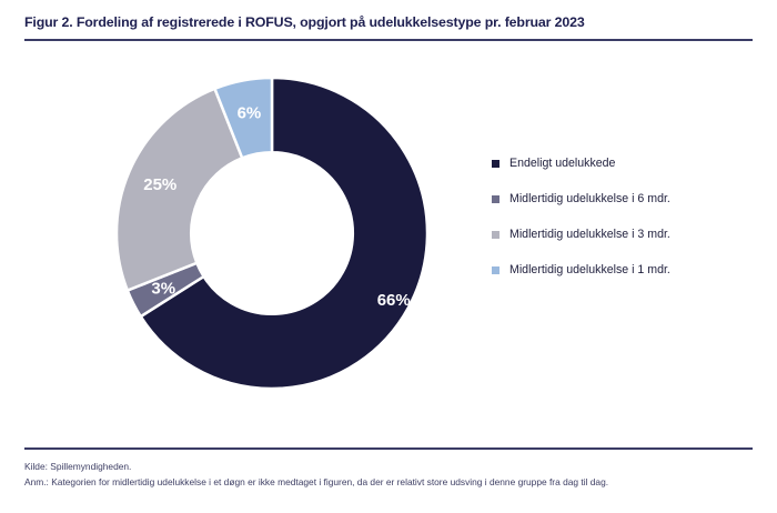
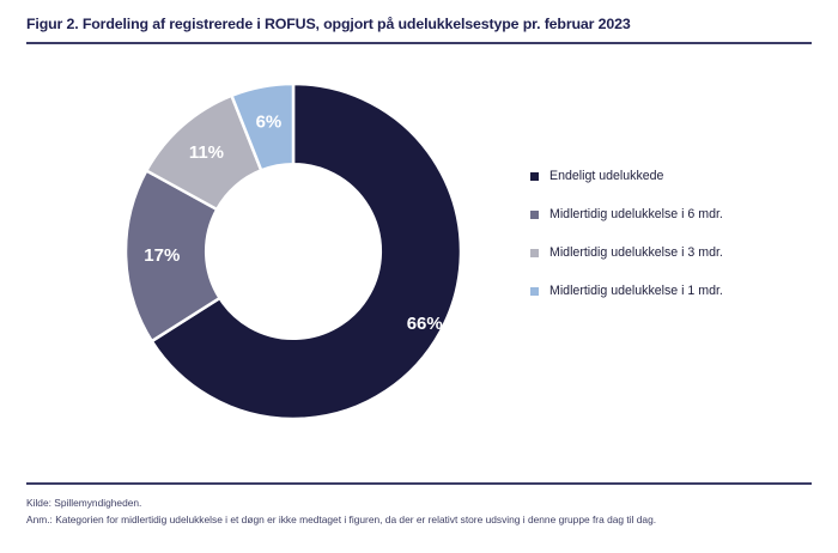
Midlertidig udelukkelse i 6 mdr.: 3% -> 17%
Midlertidig udelukkelse i 3 mdr.: 25% -> 11%
